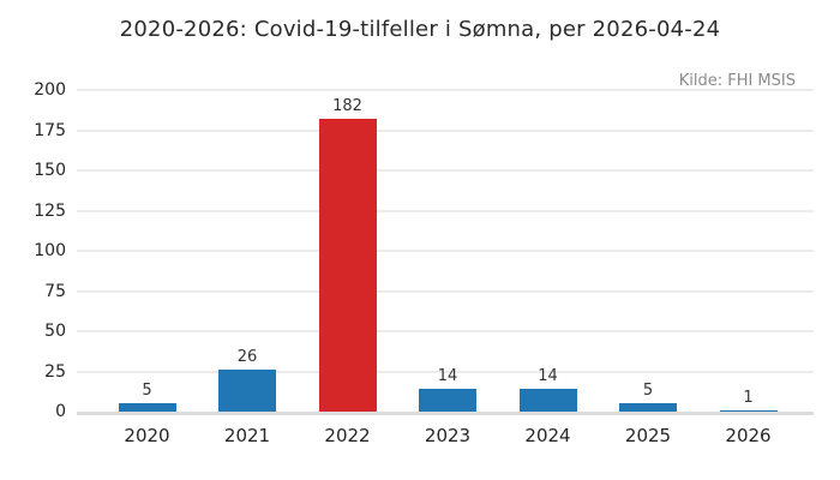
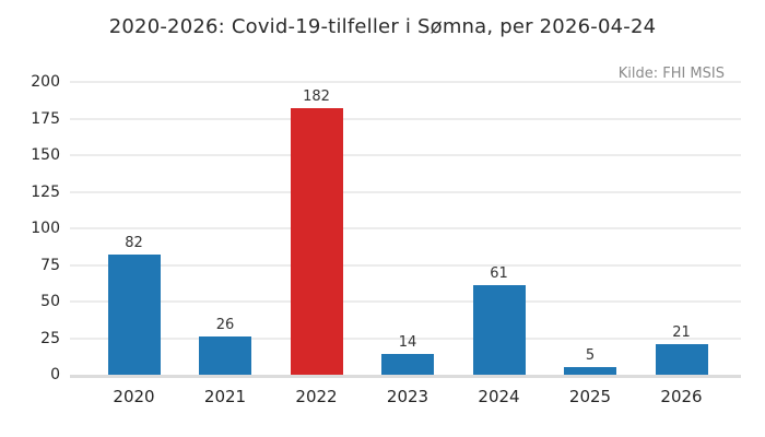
2020: 5 -> 82
2024: 14 -> 61
2026: 1 -> 21
